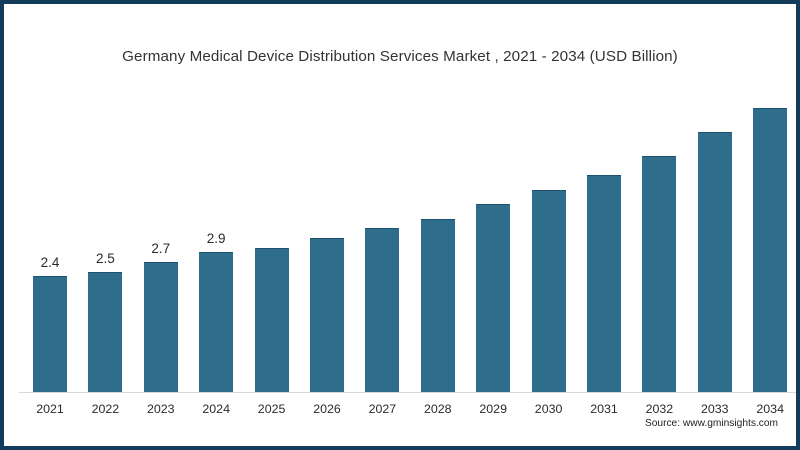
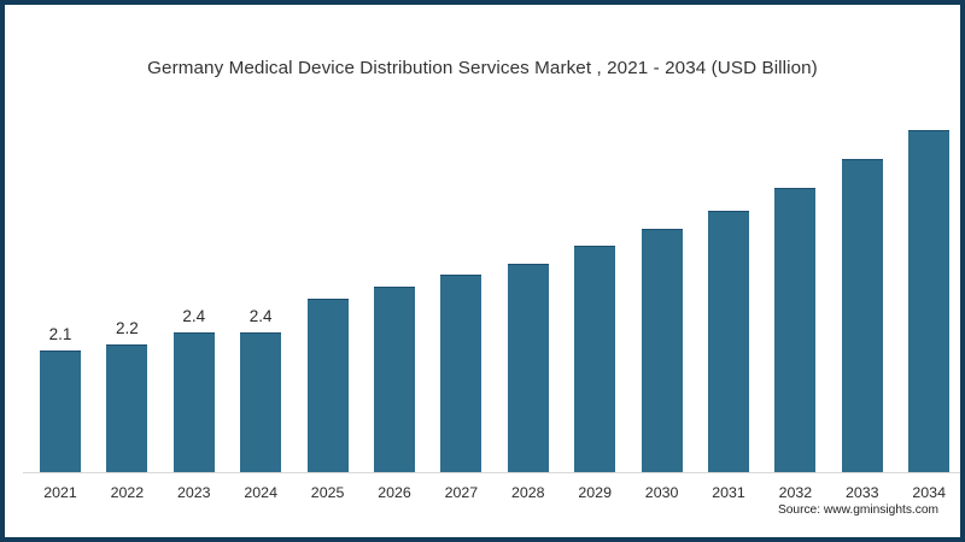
2021: 2.4 -> 2.1
2022: 2.5 -> 2.2
2023: 2.7 -> 2.4
2024: 2.9 -> 2.4
